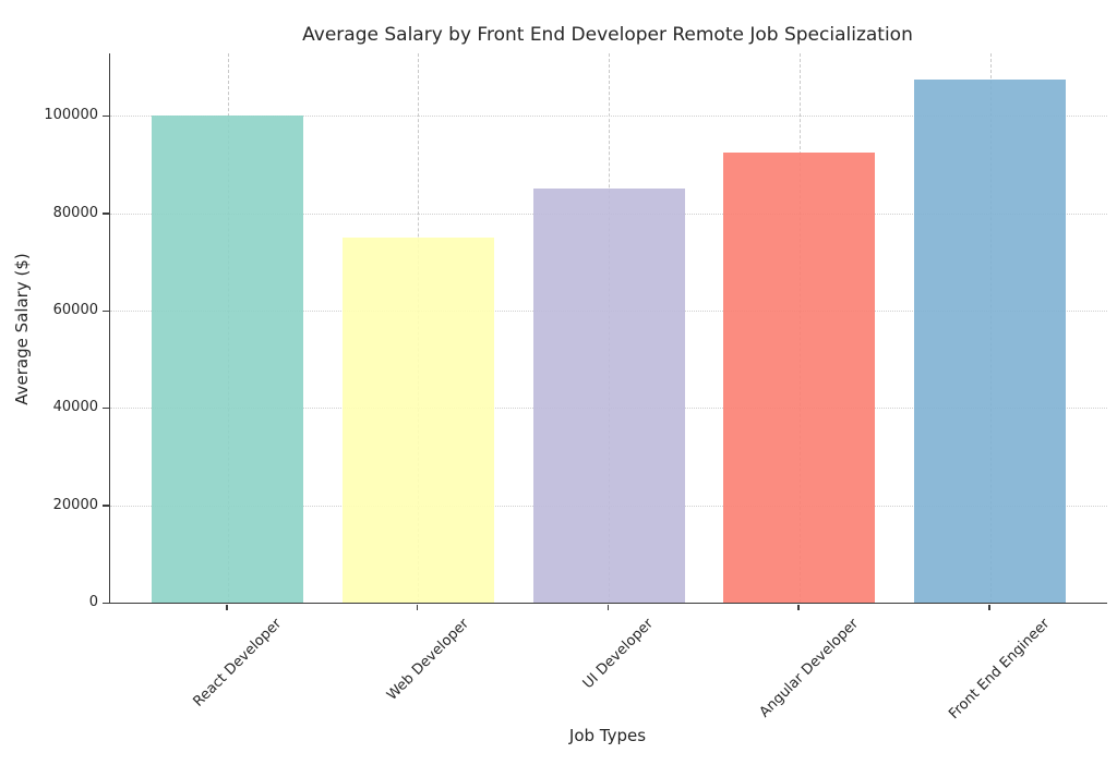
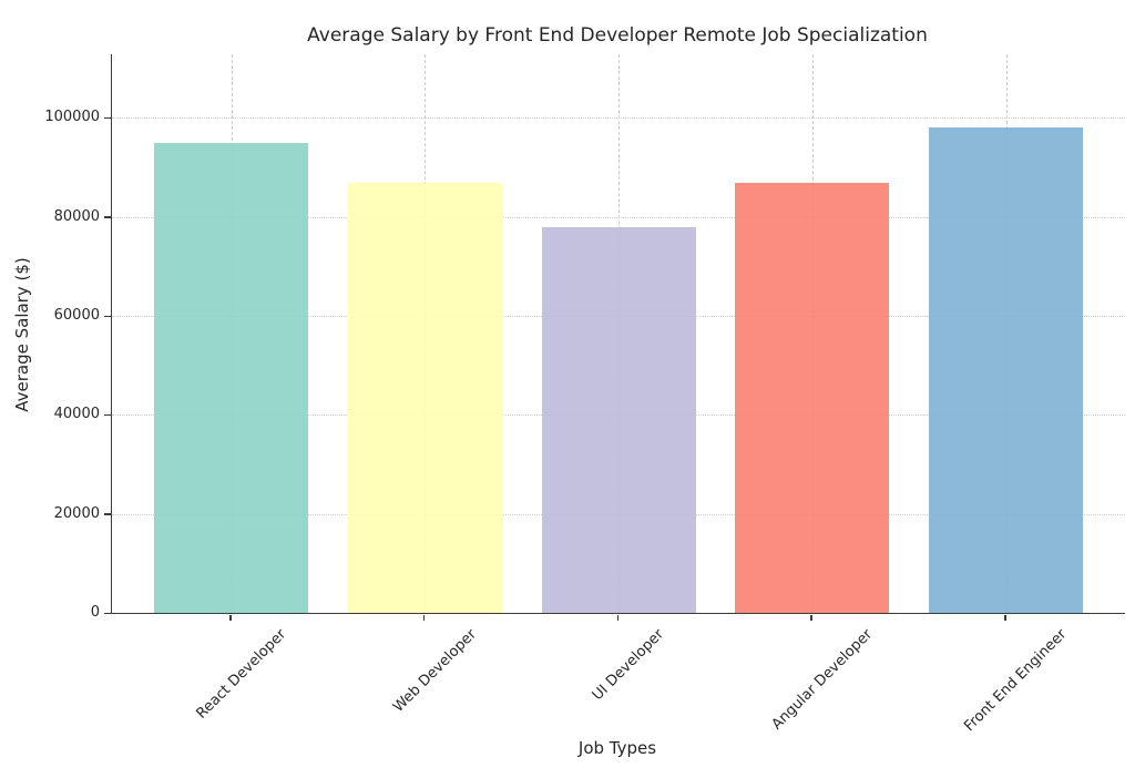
React Developer: 100000 -> 95000
Web Developer: 75000 -> 87000
UI Developer: 85000 -> 78000
Angular Developer: 92000 -> 87000
Front End Engineer: 108000 -> 98000
